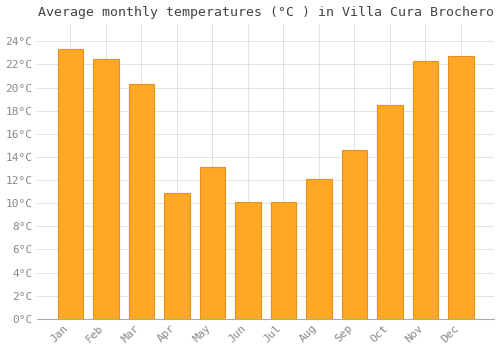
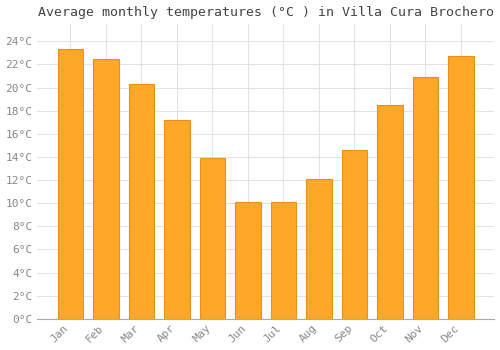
Apr: 10.9°C -> 17.2°C
May: 13.1°C -> 13.9°C
Nov: 22.3°C -> 20.9°C
